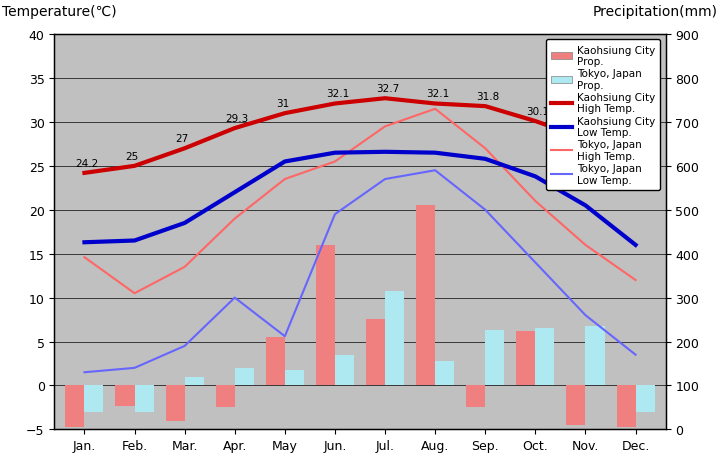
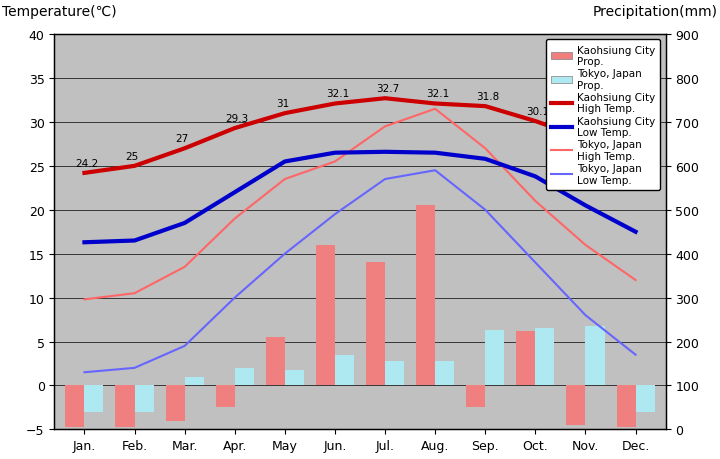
Tokyo, Japan High Temp./Jan.: 14.6 -> 9.8
Kaohsiung City Prop./Feb.: -2.4 -> -4.7
Tokyo, Japan Low Temp./May: 5.6 -> 15.0
Kaohsiung City Prop./Jul.: 7.6 -> 14.0
Tokyo, Japan Prop./Jul.: 10.8 -> 2.8
Kaohsiung City Low Temp./Dec.: 16.0 -> 17.5
